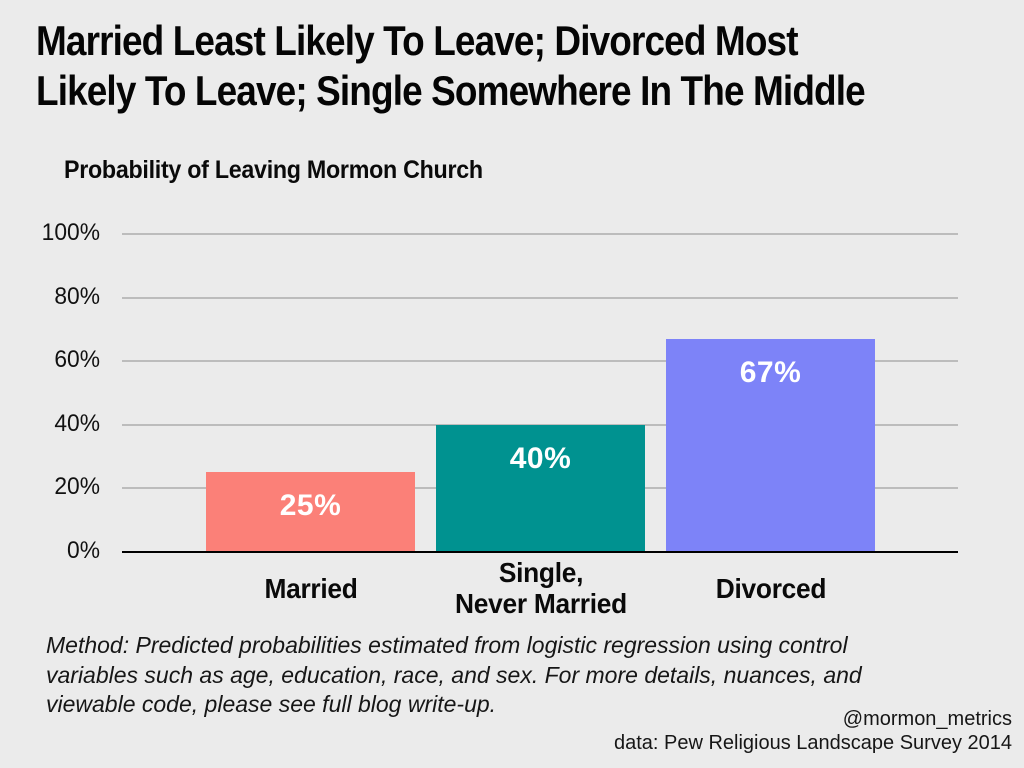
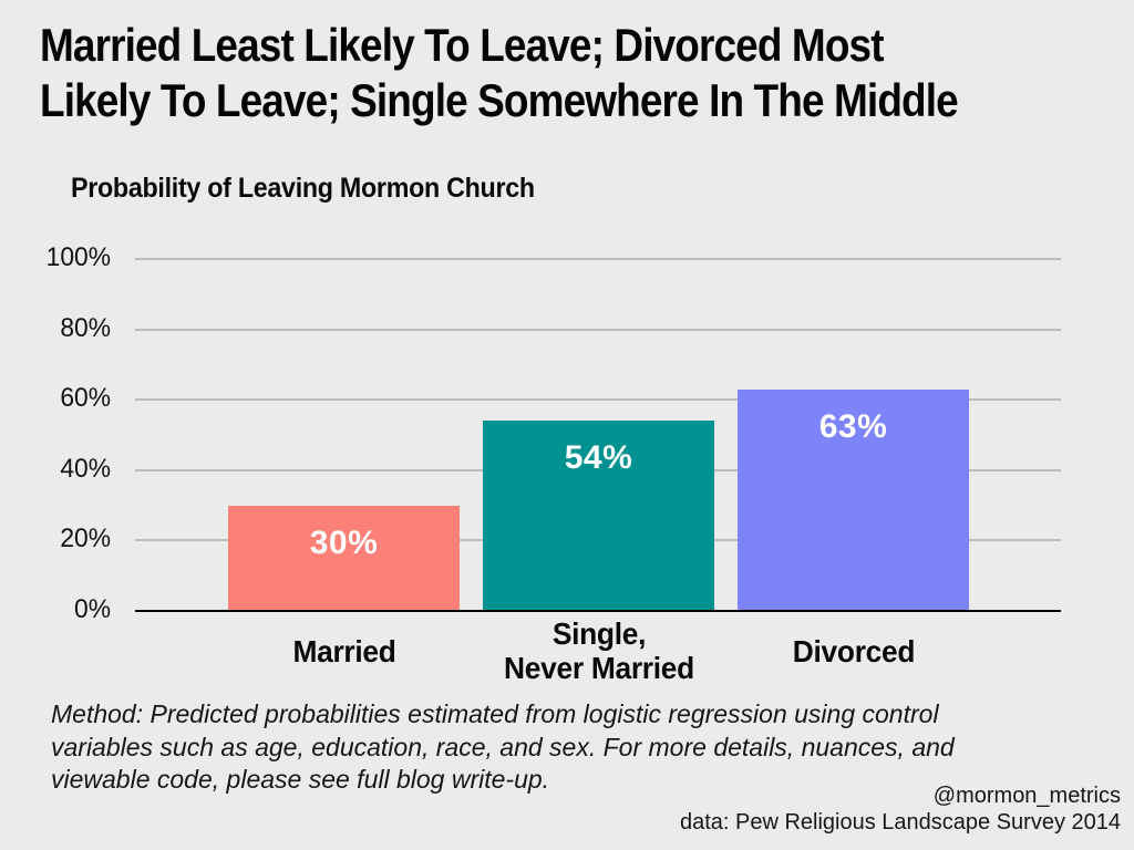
Married: 25% -> 30%
Single, Never Married: 40% -> 54%
Divorced: 67% -> 63%
